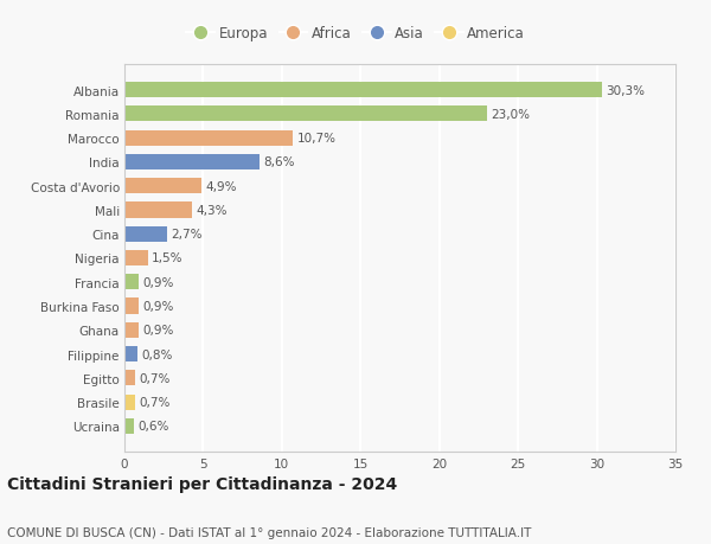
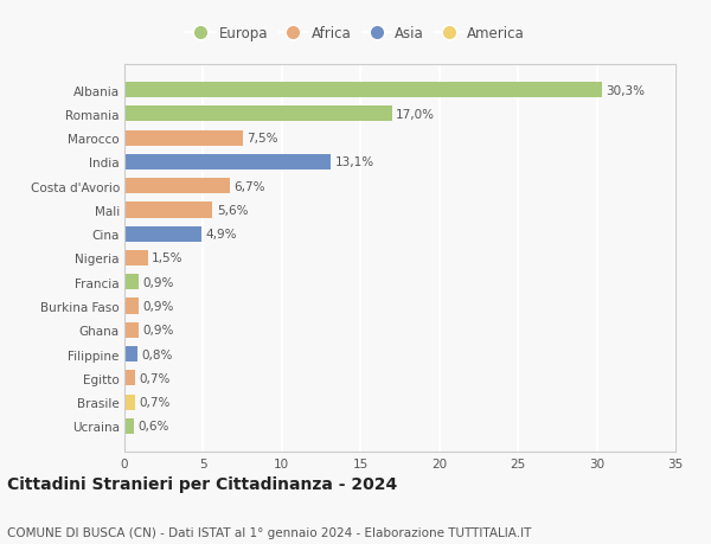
Romania: 23,0% -> 17,0%
Marocco: 10,7% -> 7,5%
India: 8,6% -> 13,1%
Costa d'Avorio: 4,9% -> 6,7%
Mali: 4,3% -> 5,6%
Cina: 2,7% -> 4,9%
